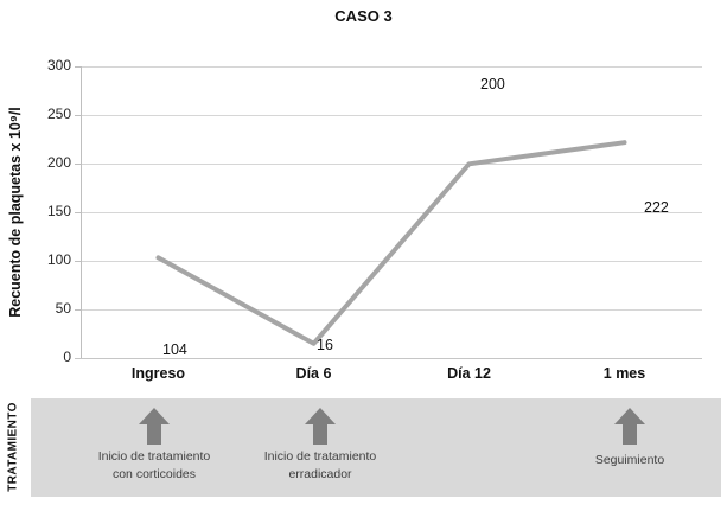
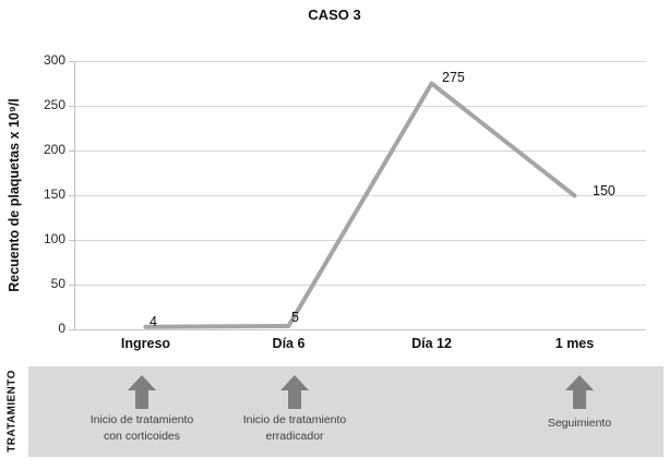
Ingreso: 104 -> 4
Día 6: 16 -> 5
Día 12: 200 -> 275
1 mes: 222 -> 150
